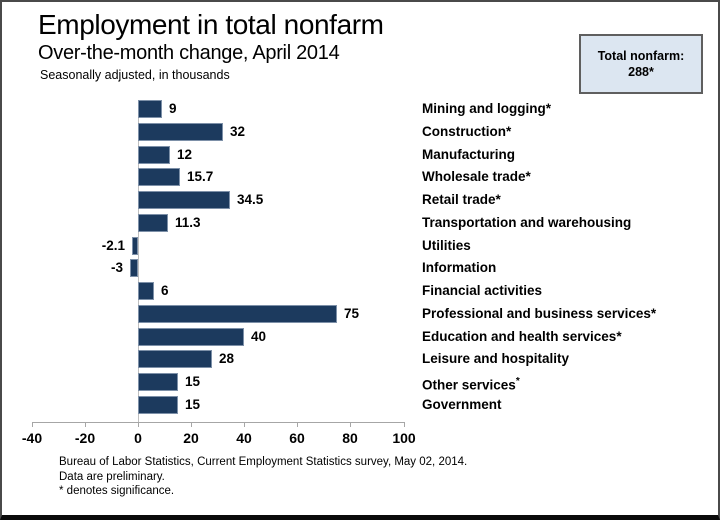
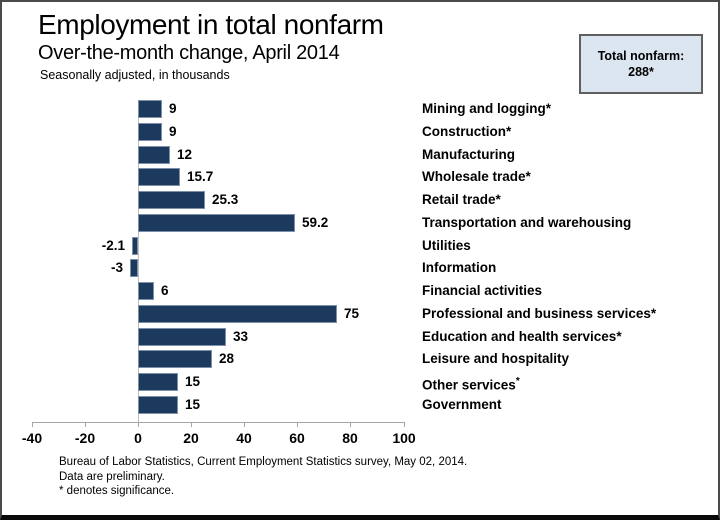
Construction*: 32 -> 9
Retail trade*: 34.5 -> 25.3
Transportation and warehousing: 11.3 -> 59.2
Education and health services*: 40 -> 33
